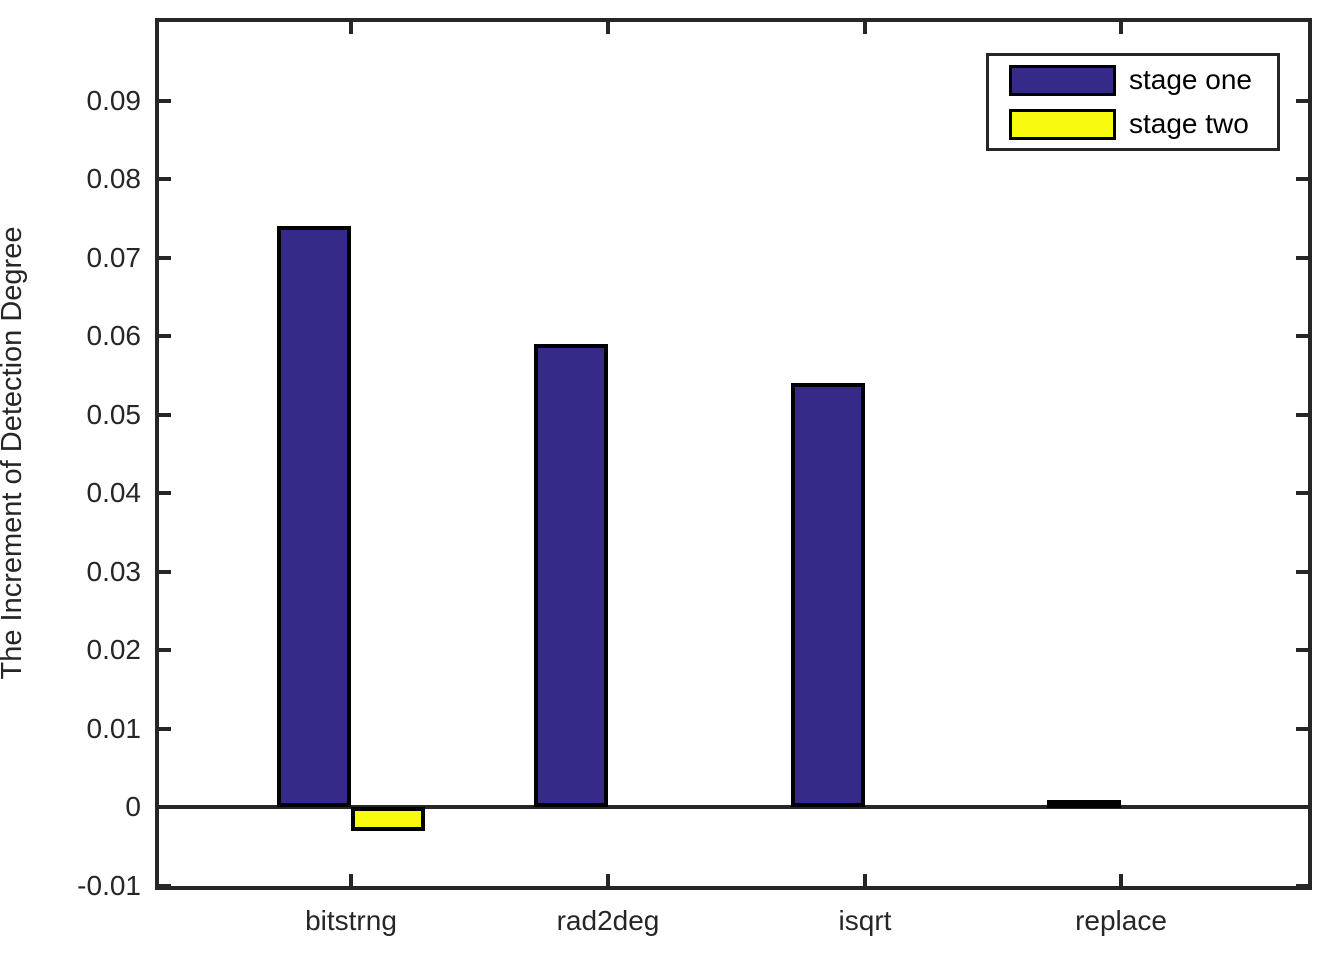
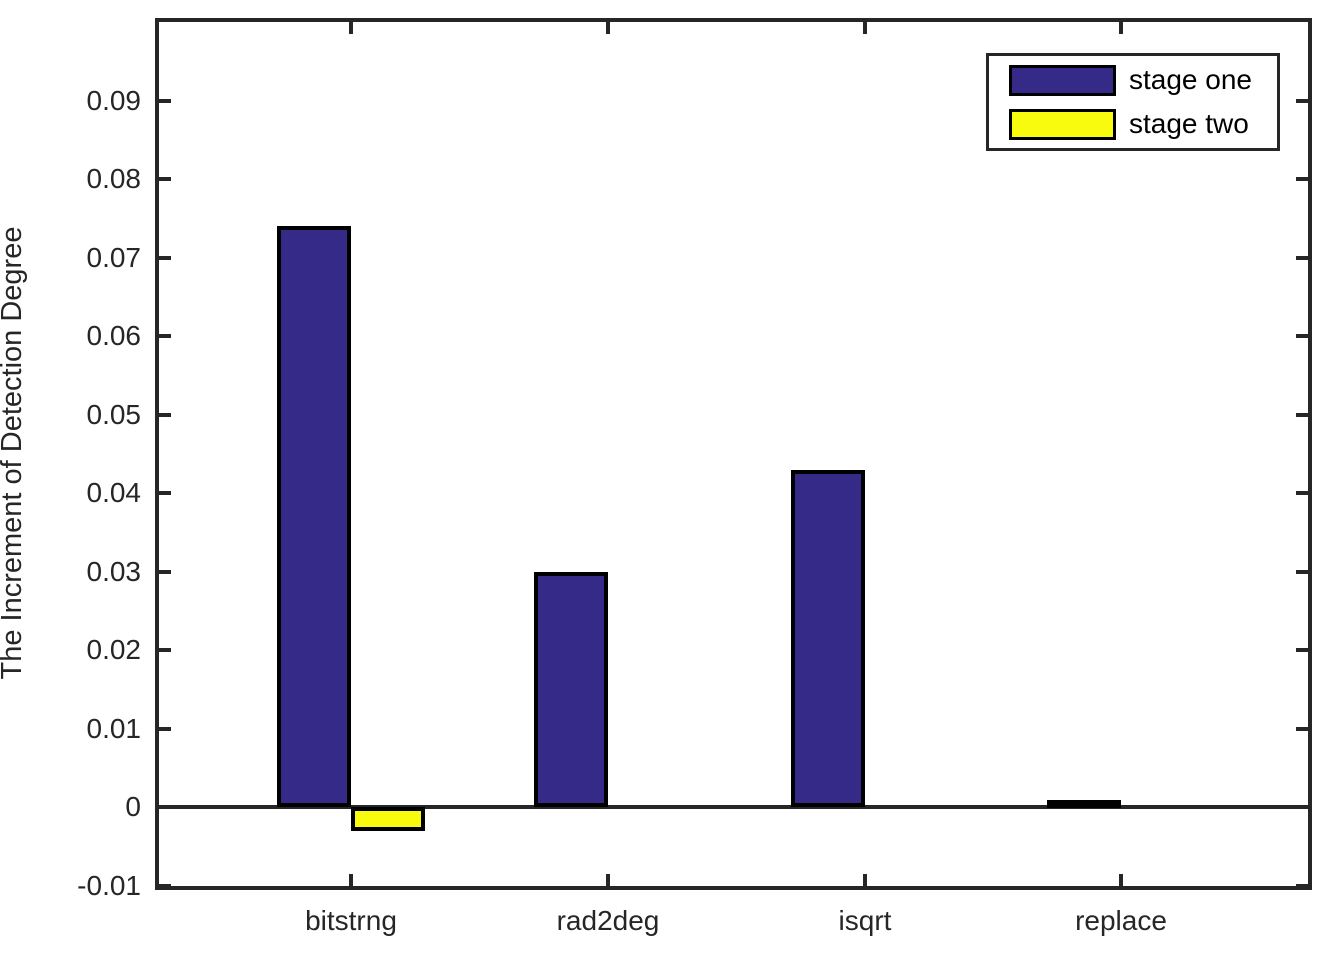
stage one/rad2deg: 0.059 -> 0.030
stage one/isqrt: 0.054 -> 0.043
